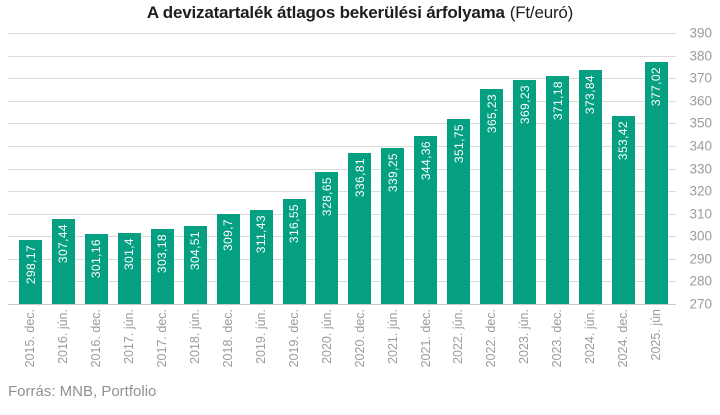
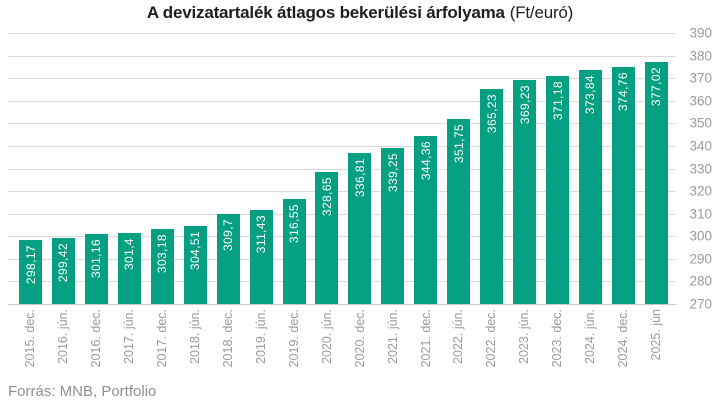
2016. jún.: 307,44 -> 299,42
2024. dec.: 353,42 -> 374,76
